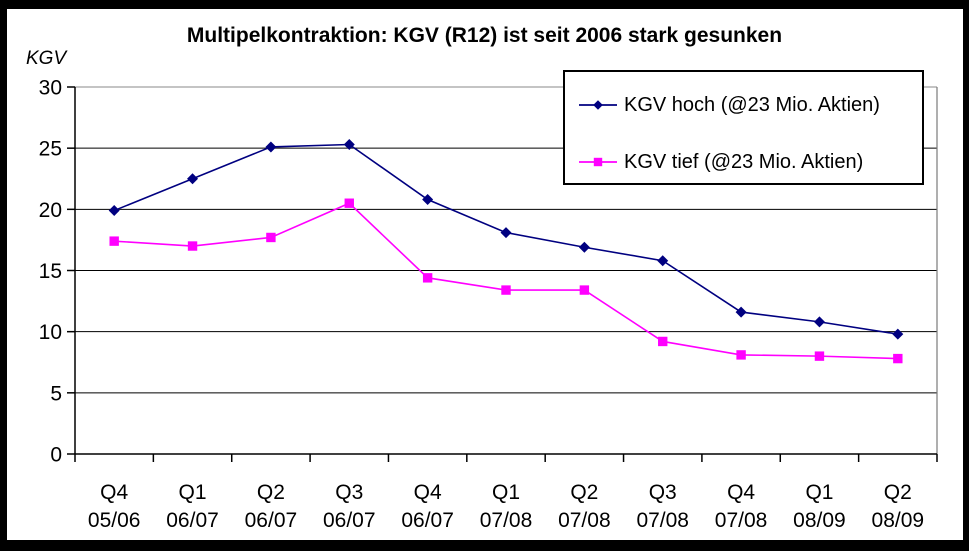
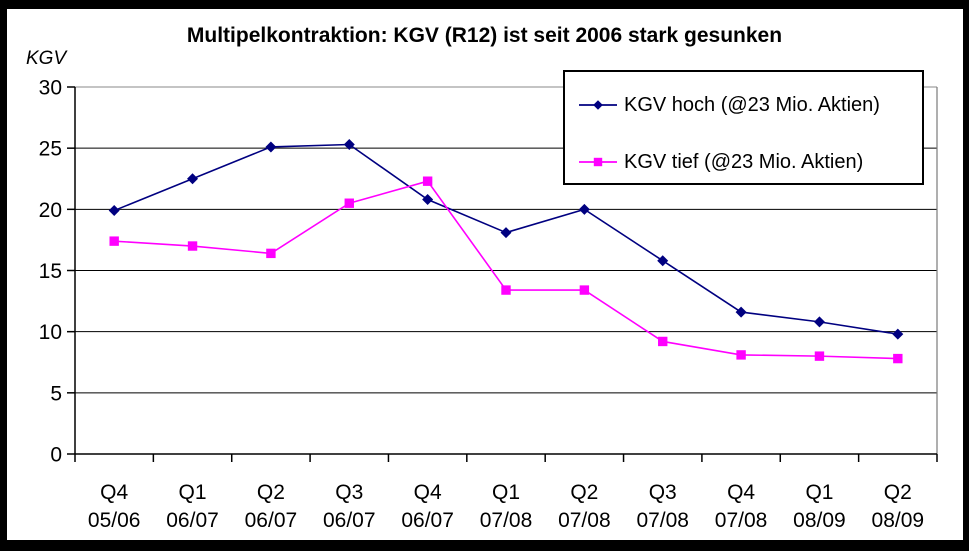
KGV tief (@23 Mio. Aktien)/Q2 06/07: 17.7 -> 16.4
KGV tief (@23 Mio. Aktien)/Q4 06/07: 14.4 -> 22.3
KGV hoch (@23 Mio. Aktien)/Q2 07/08: 16.9 -> 20.0
